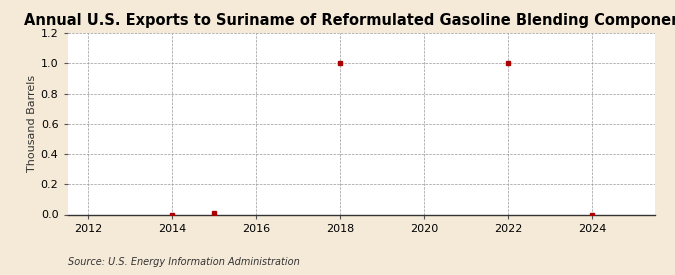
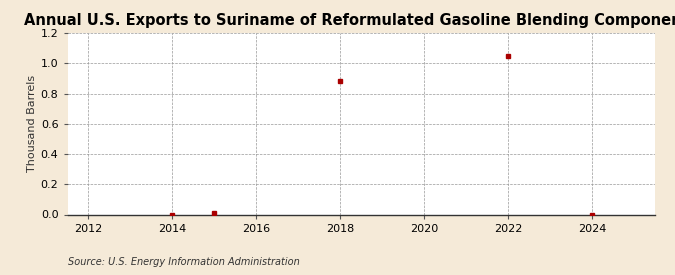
2018: 1.00 -> 0.88
2022: 1.00 -> 1.05
